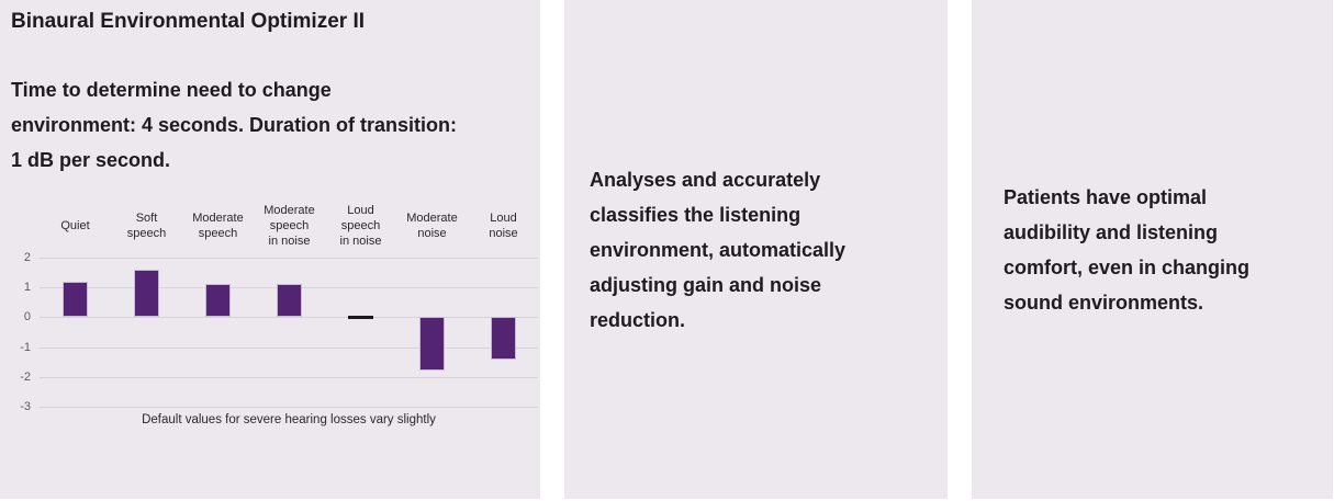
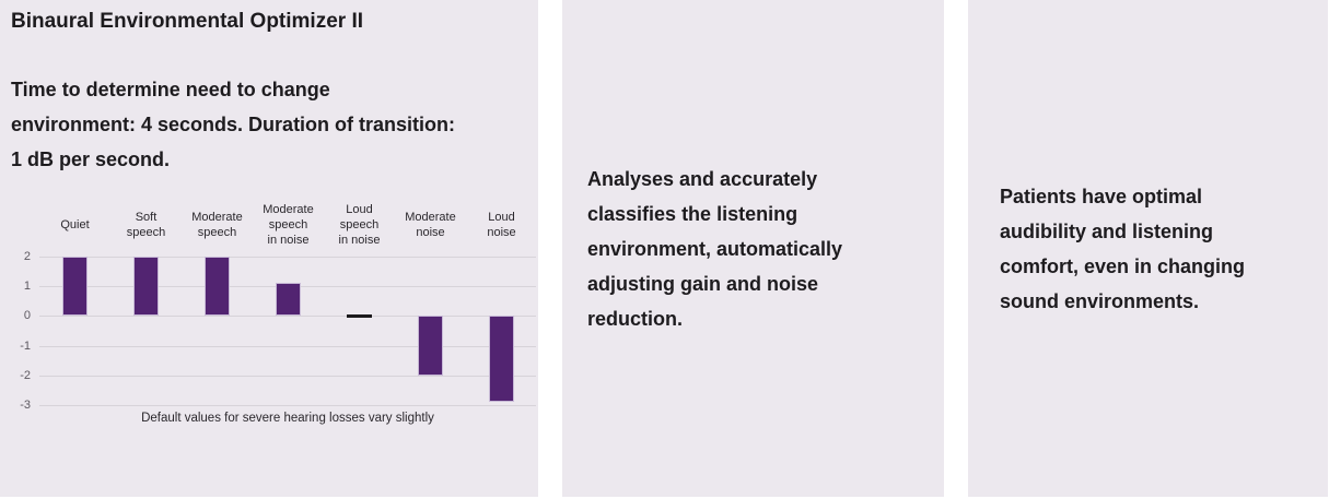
Quiet: 1.2 -> 2.0
Soft speech: 1.6 -> 2.0
Moderate speech: 1.1 -> 2.0
Moderate noise: -1.8 -> -2.0
Loud noise: -1.4 -> -2.9
